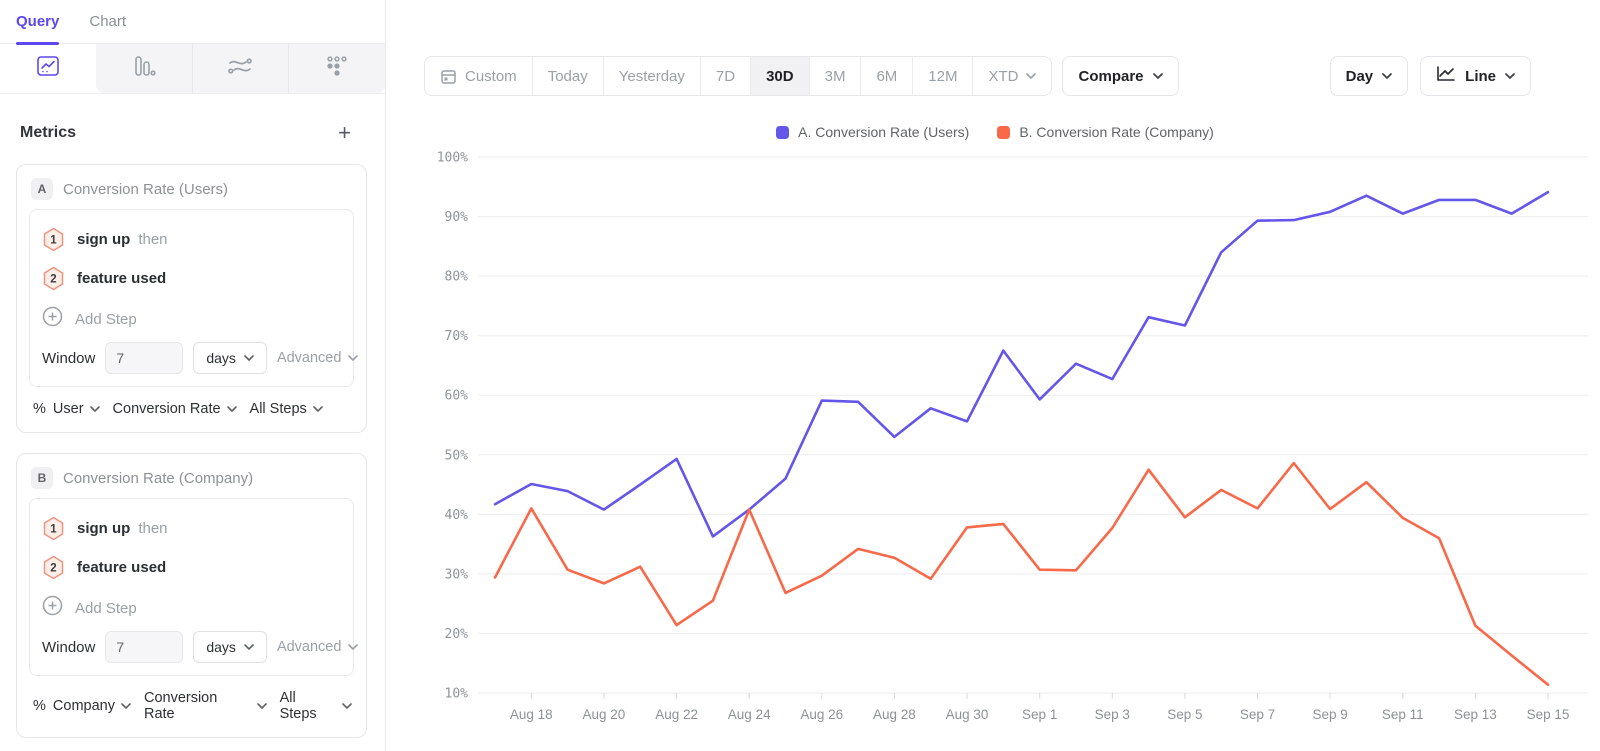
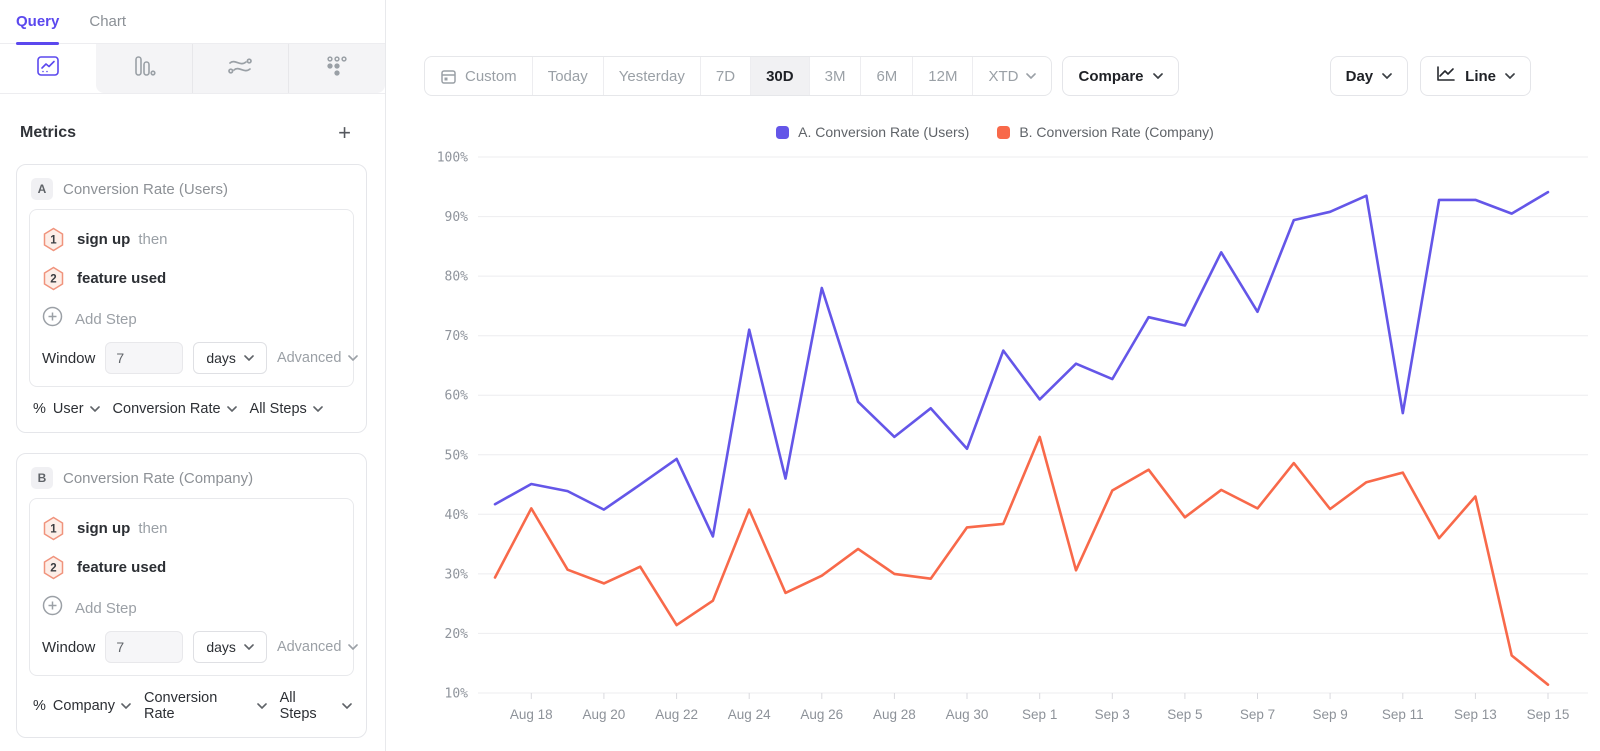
A. Conversion Rate (Users)/Aug 24: 41% -> 71%
A. Conversion Rate (Users)/Aug 26: 59% -> 78%
B. Conversion Rate (Company)/Aug 28: 33% -> 30%
A. Conversion Rate (Users)/Aug 30: 56% -> 51%
B. Conversion Rate (Company)/Sep 1: 31% -> 53%
B. Conversion Rate (Company)/Sep 3: 38% -> 44%
A. Conversion Rate (Users)/Sep 7: 89% -> 74%
A. Conversion Rate (Users)/Sep 11: 90% -> 57%
B. Conversion Rate (Company)/Sep 11: 39% -> 47%
B. Conversion Rate (Company)/Sep 13: 21% -> 43%
